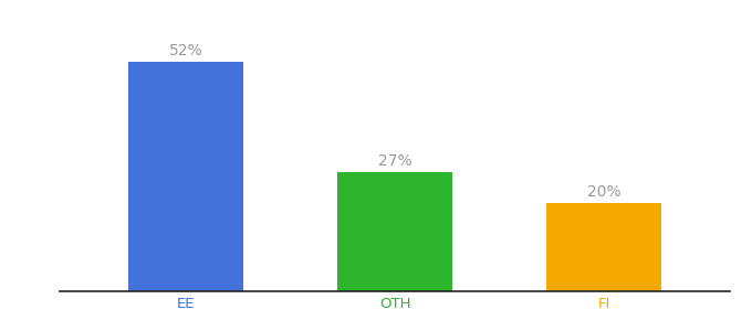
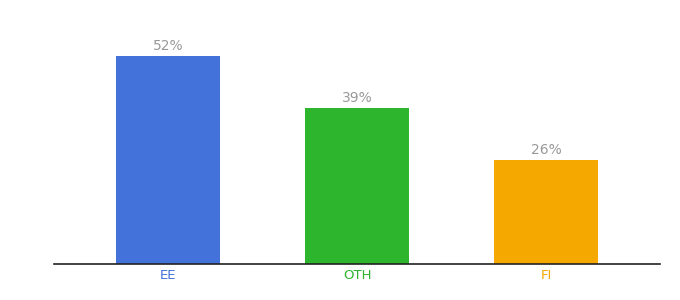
OTH: 27% -> 39%
FI: 20% -> 26%
